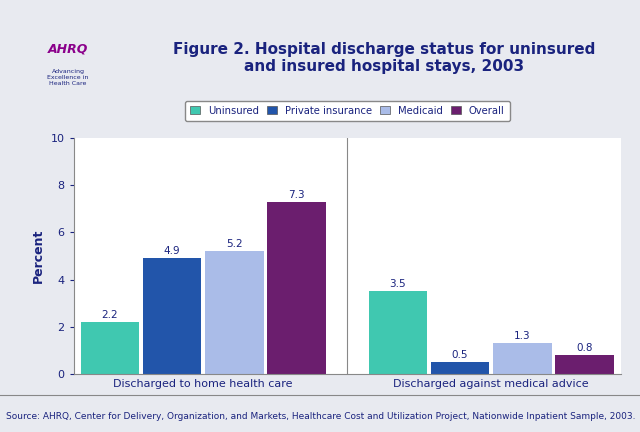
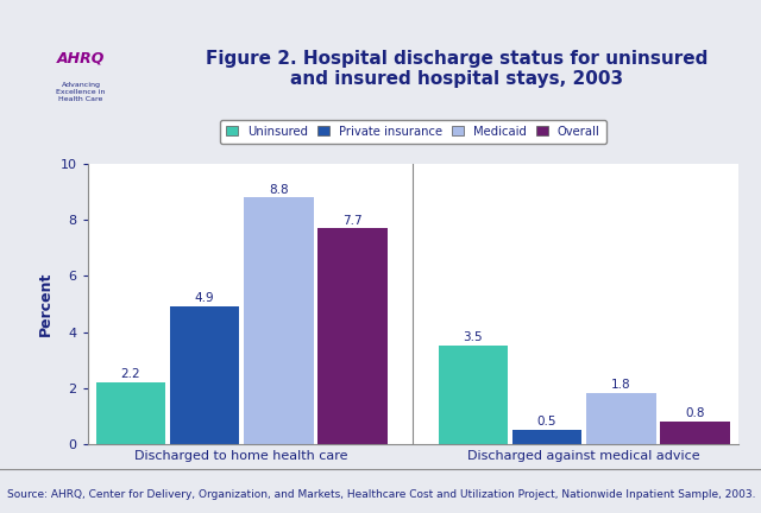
Medicaid/Discharged to home health care: 5.2 -> 8.8
Overall/Discharged to home health care: 7.3 -> 7.7
Medicaid/Discharged against medical advice: 1.3 -> 1.8
